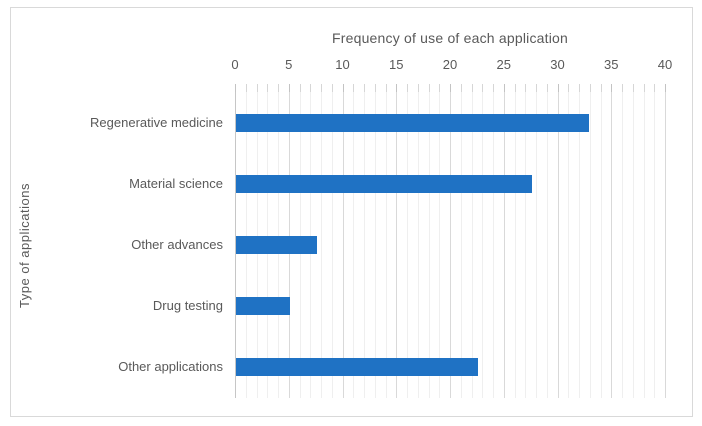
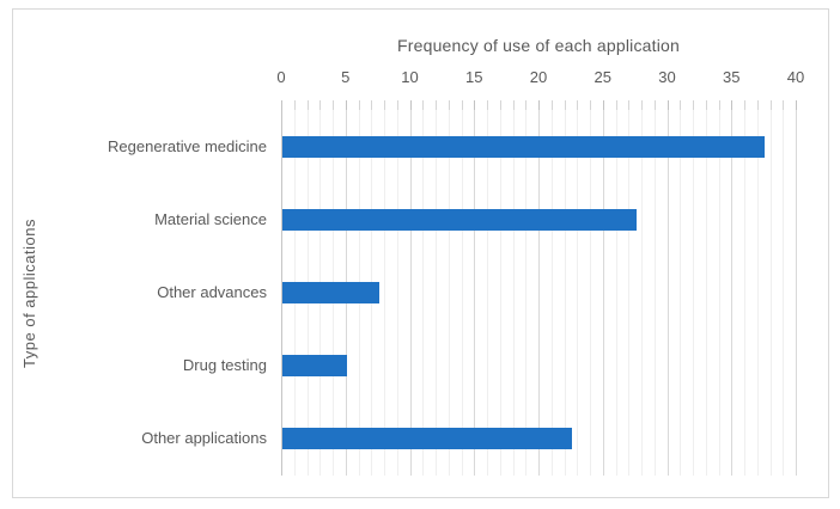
Regenerative medicine: 32.8 -> 37.5
